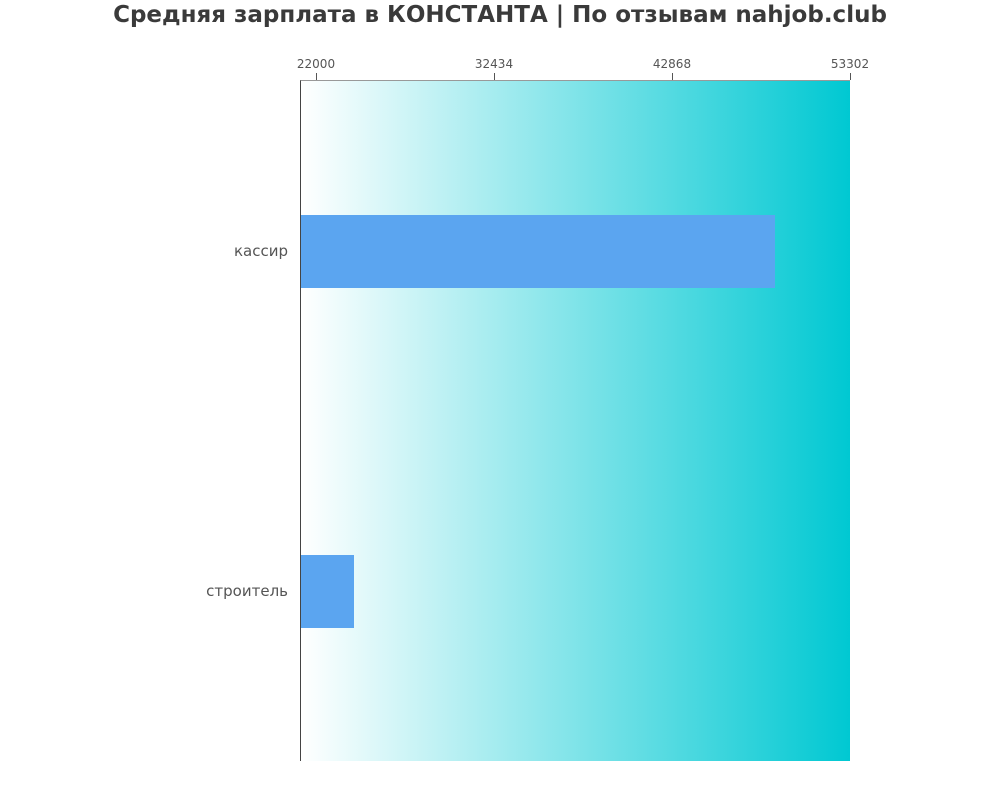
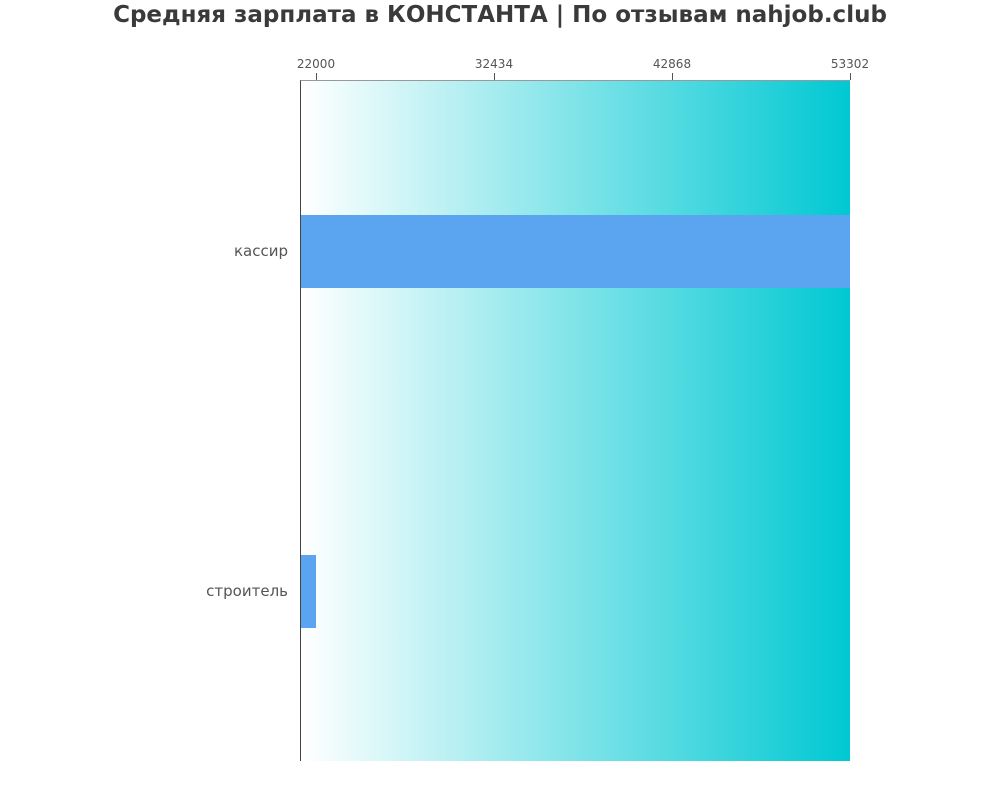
кассир: 48900 -> 53300
строитель: 24200 -> 22000
